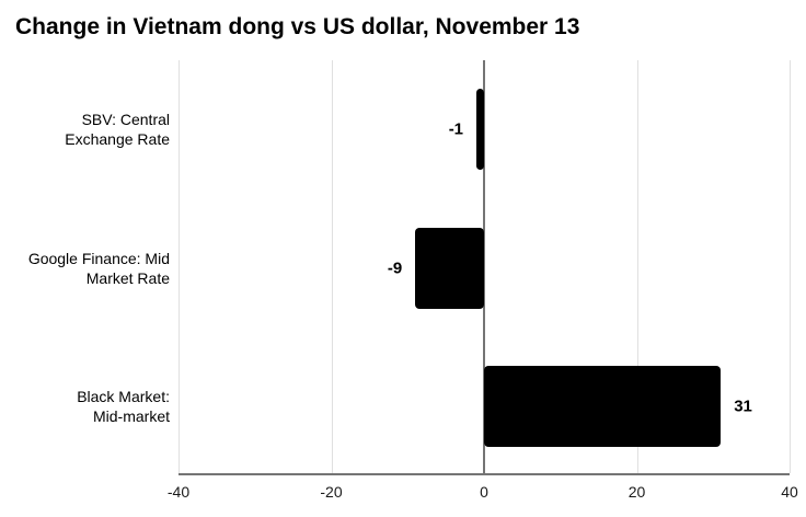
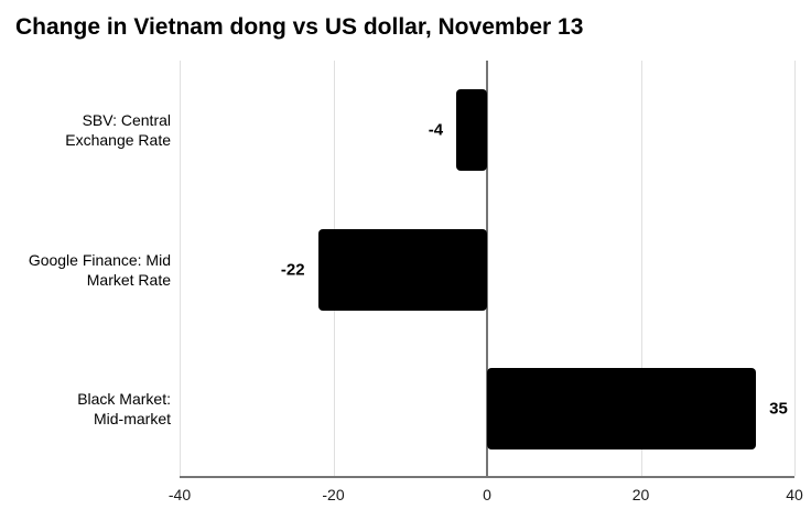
SBV: Central Exchange Rate: -1 -> -4
Google Finance: Mid Market Rate: -9 -> -22
Black Market: Mid-market: 31 -> 35
